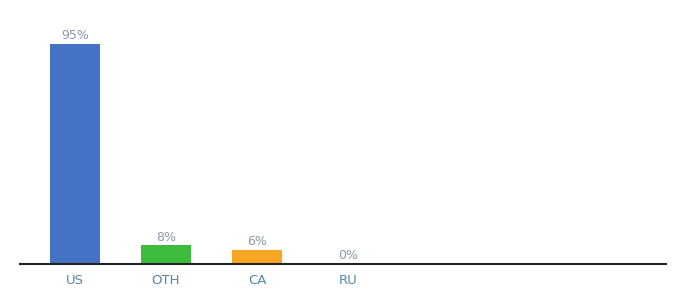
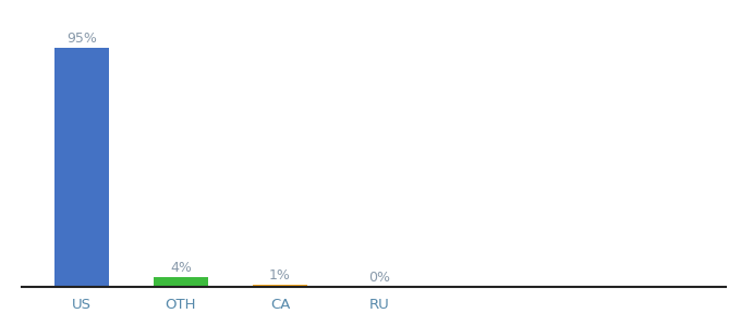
OTH: 8% -> 4%
CA: 6% -> 1%
